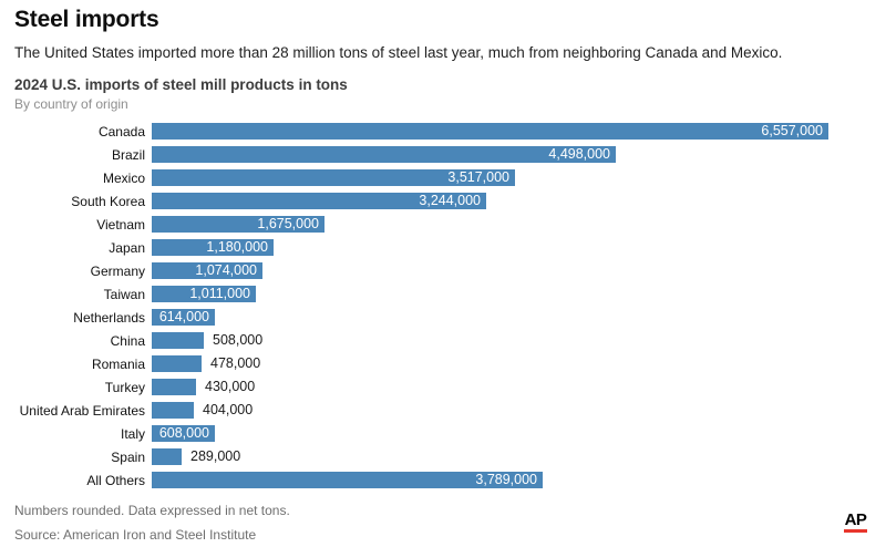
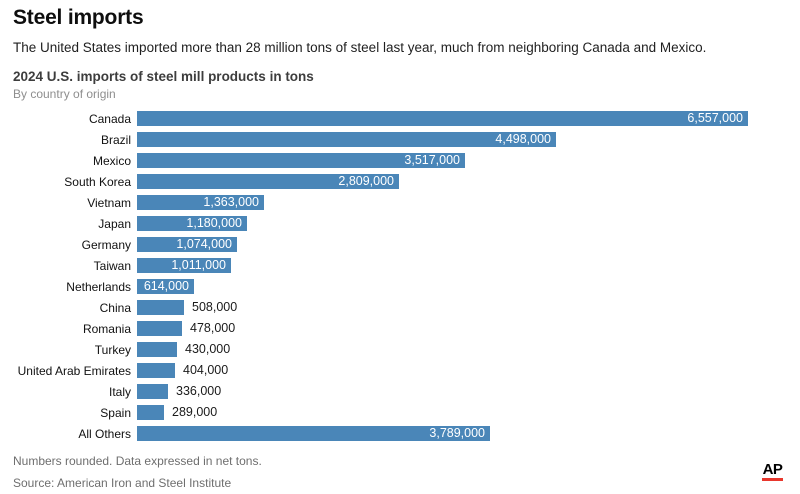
South Korea: 3,244,000 -> 2,809,000
Vietnam: 1,675,000 -> 1,363,000
Italy: 608,000 -> 336,000
